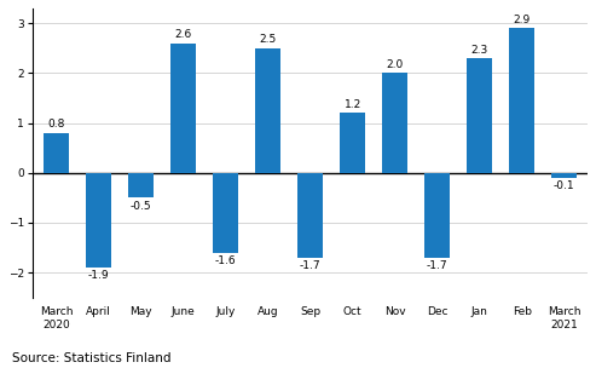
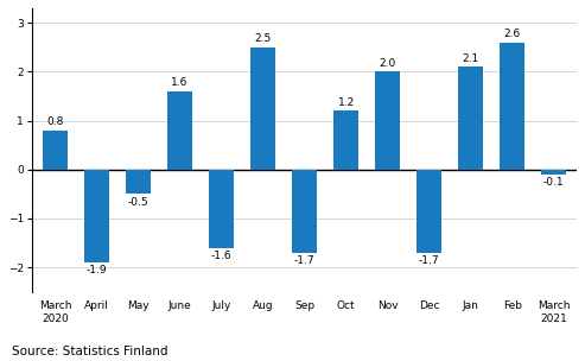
June: 2.6 -> 1.6
Jan: 2.3 -> 2.1
Feb: 2.9 -> 2.6
